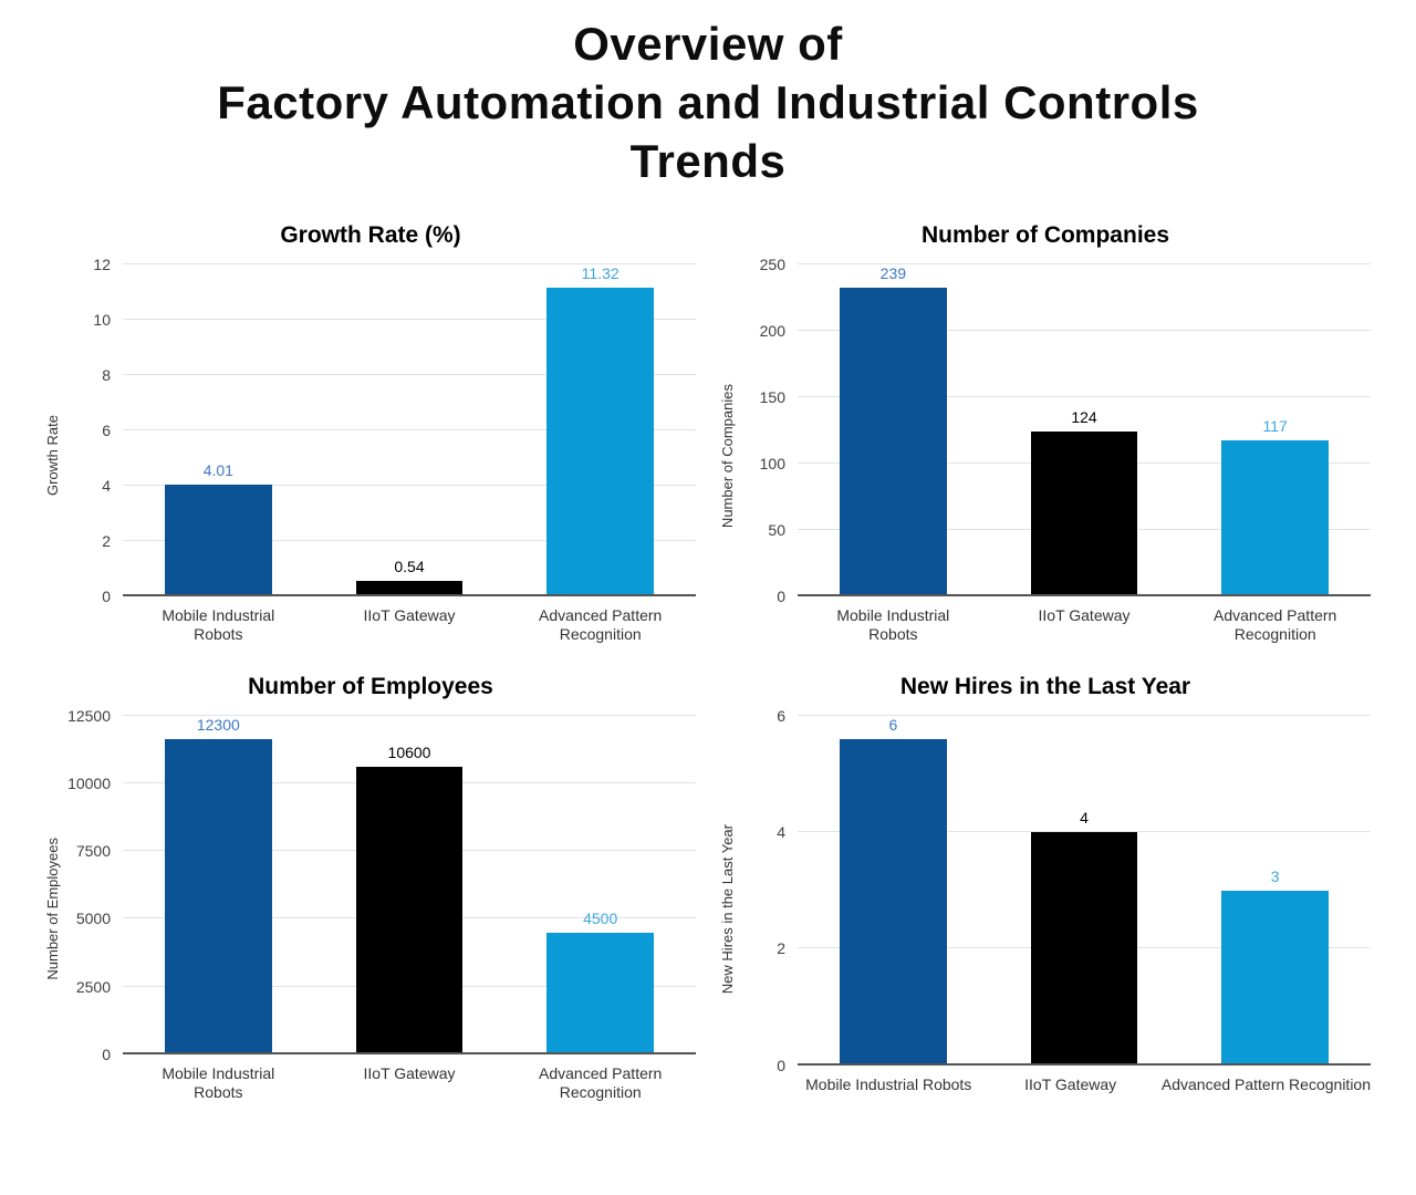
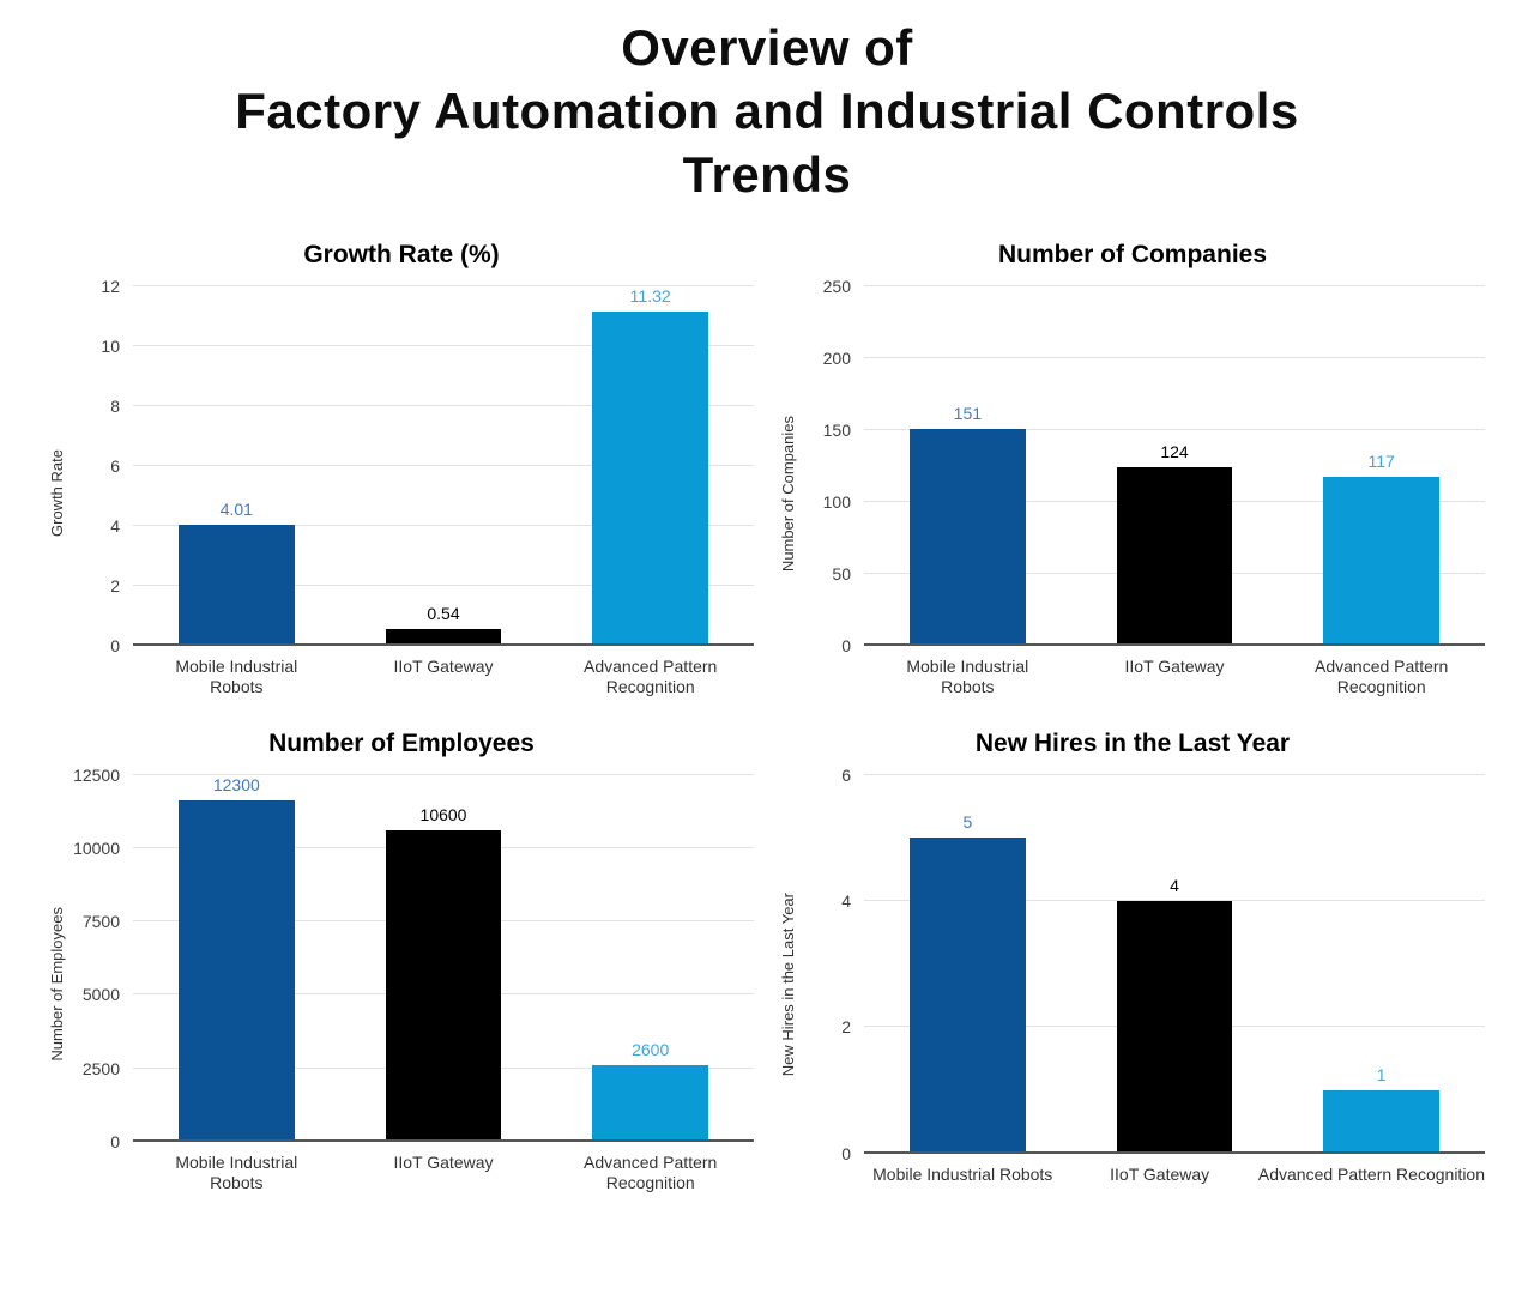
Number of Companies/Mobile Industrial Robots: 239 -> 151
Number of Employees/Advanced Pattern Recognition: 4500 -> 2600
New Hires in the Last Year/Mobile Industrial Robots: 6 -> 5
New Hires in the Last Year/Advanced Pattern Recognition: 3 -> 1
